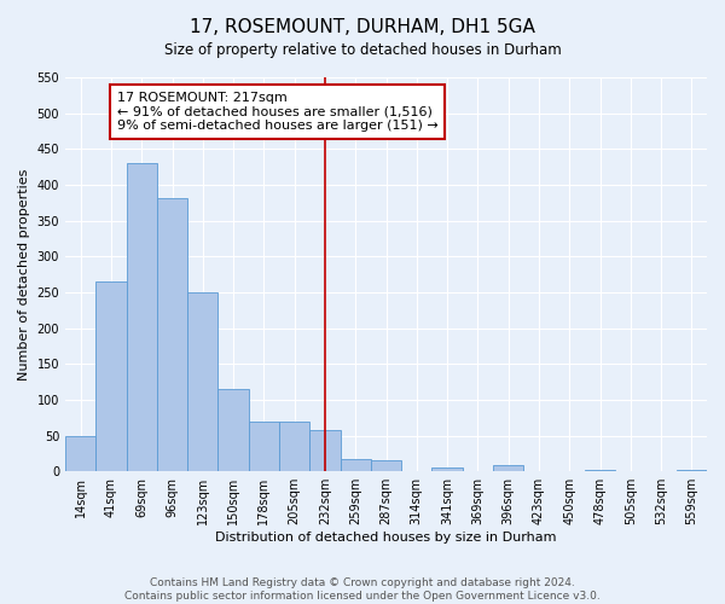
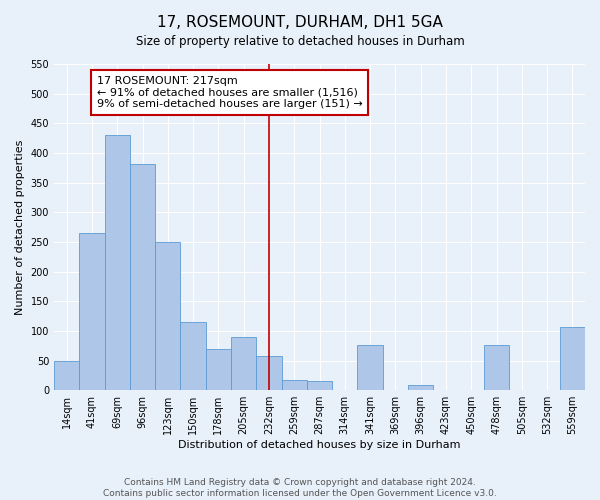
205sqm: 70 -> 90
341sqm: 6 -> 76
478sqm: 2 -> 76
559sqm: 2 -> 106
